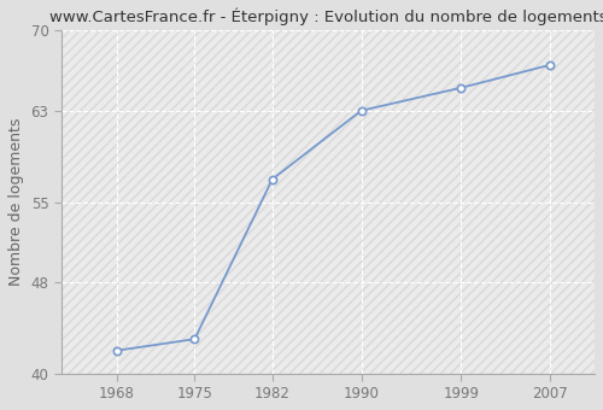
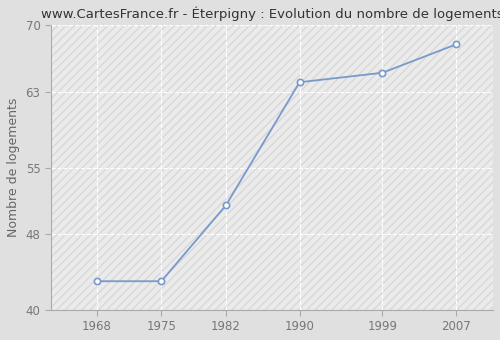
1968: 42 -> 43
1982: 57 -> 51
1990: 63 -> 64
2007: 67 -> 68
